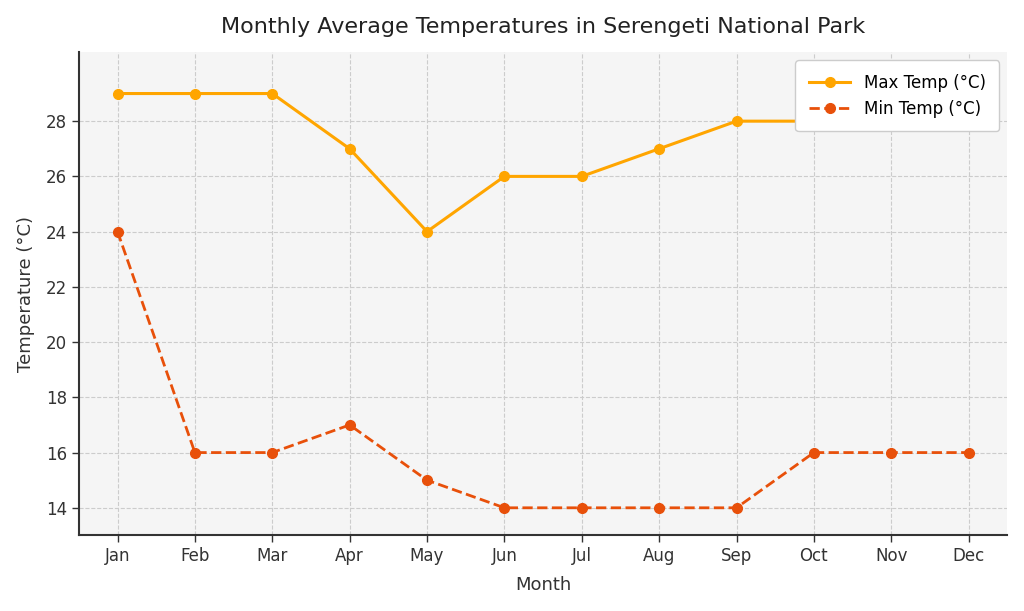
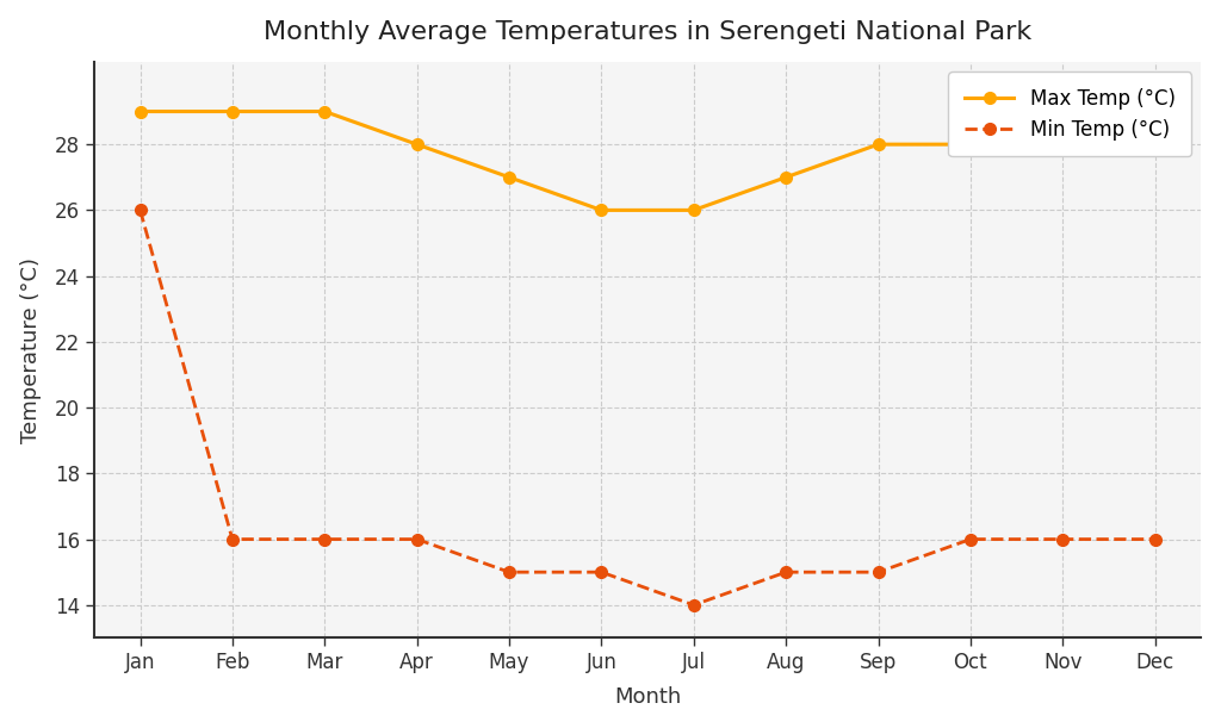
Min Temp (°C)/Jan: 24 -> 26
Max Temp (°C)/Apr: 27 -> 28
Min Temp (°C)/Apr: 17 -> 16
Max Temp (°C)/May: 24 -> 27
Min Temp (°C)/Jun: 14 -> 15
Min Temp (°C)/Aug: 14 -> 15
Min Temp (°C)/Sep: 14 -> 15
